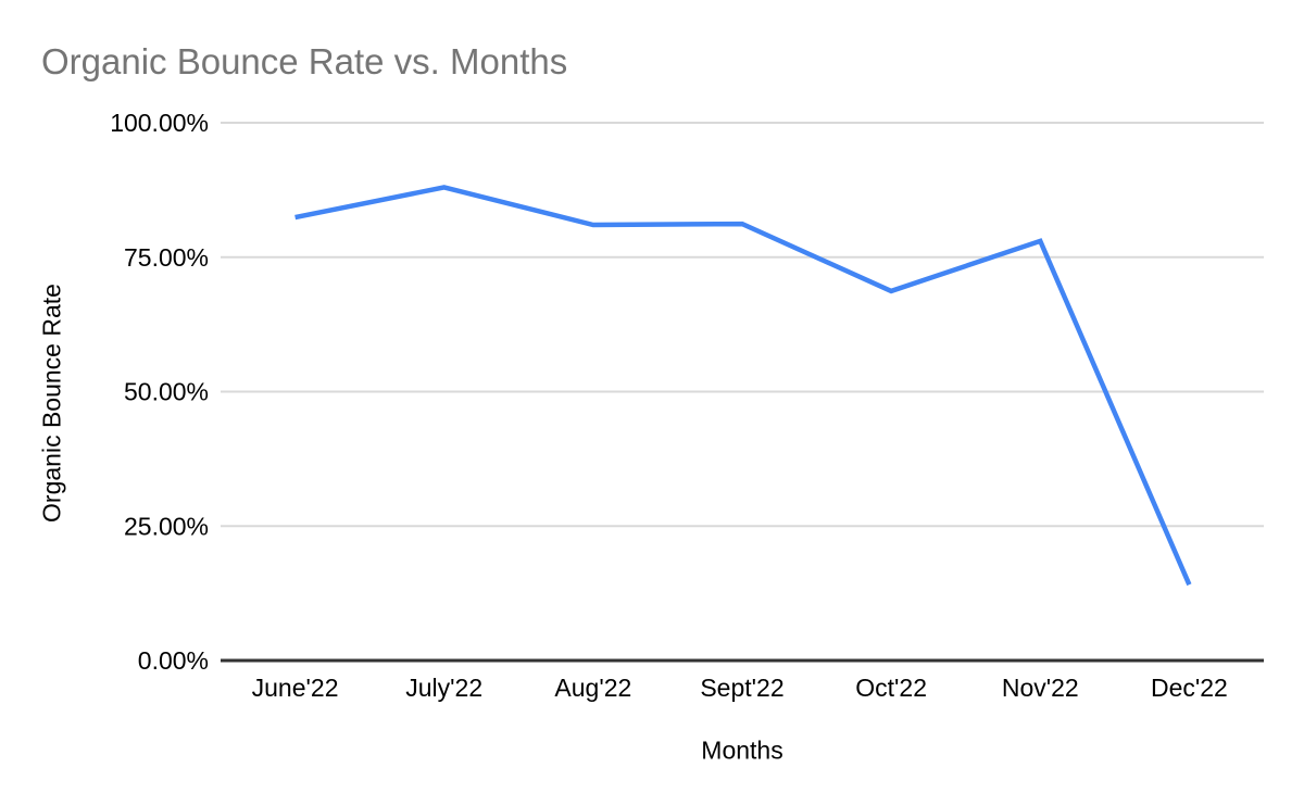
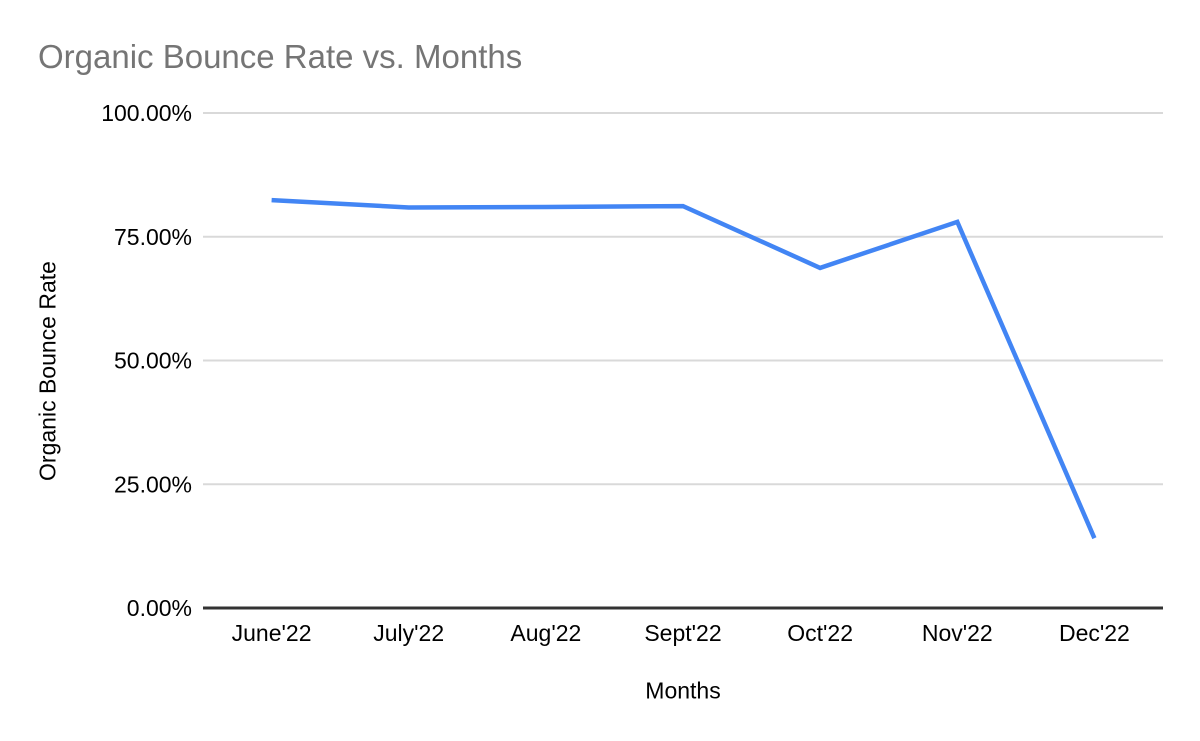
July'22: 88% -> 81%
